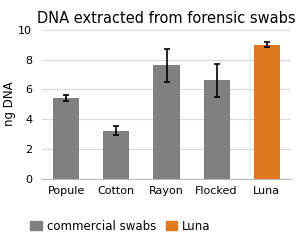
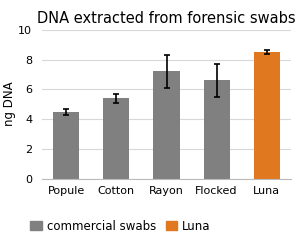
Popule: 5.4 -> 4.5
Cotton: 3.2 -> 5.4
Rayon: 7.6 -> 7.2
Luna: 9.0 -> 8.5
